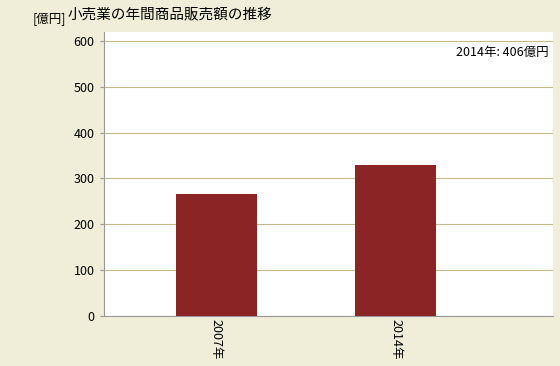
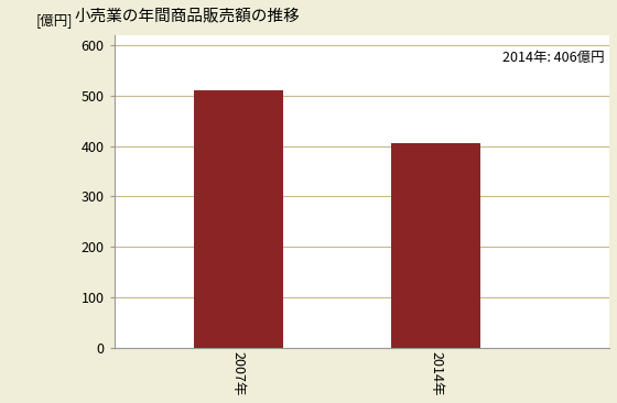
2007年: 265 -> 511
2014年: 330 -> 406
